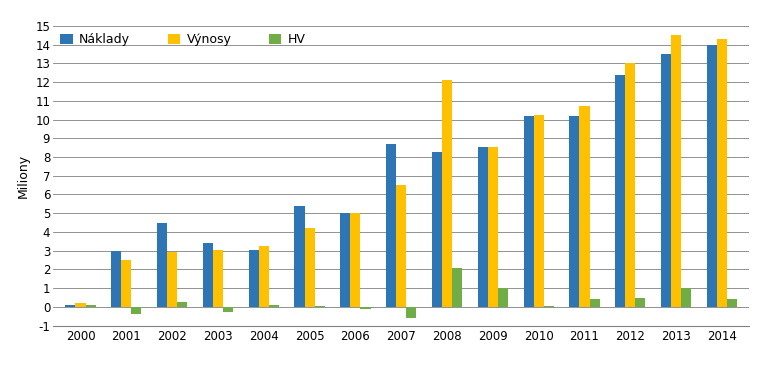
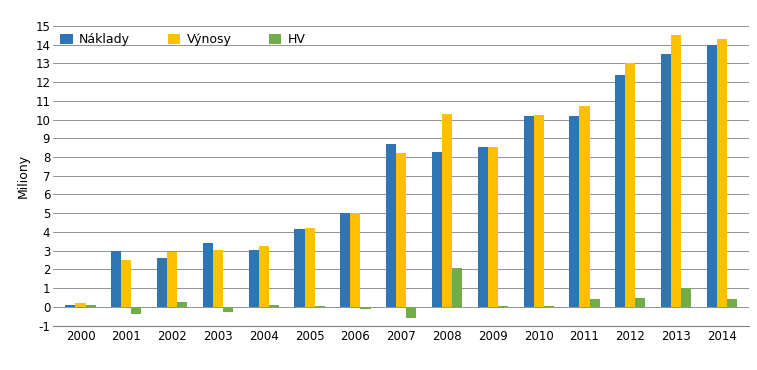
Náklady/2002: 4.5 -> 2.6
Náklady/2005: 5.4 -> 4.2
Výnosy/2007: 6.5 -> 8.2
Výnosy/2008: 12.1 -> 10.3
HV/2009: 1.0 -> 0.1
